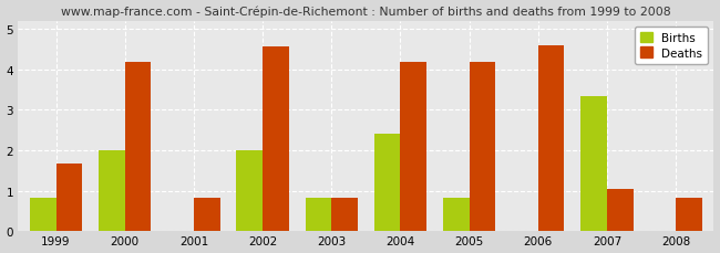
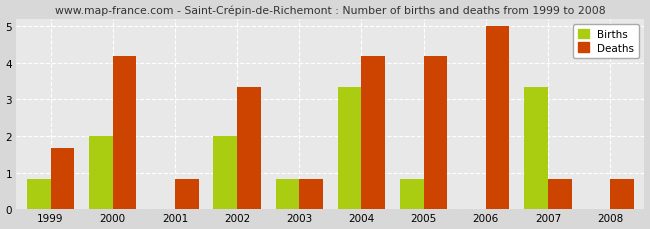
Deaths/2002: 4.55 -> 3.33
Births/2004: 2.40 -> 3.33
Deaths/2006: 4.60 -> 5.00
Deaths/2007: 1.05 -> 0.83
